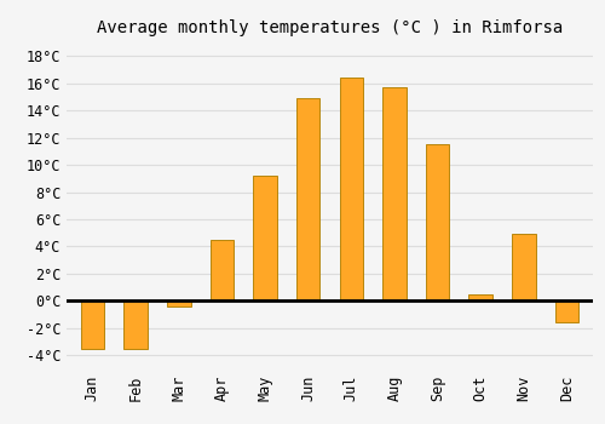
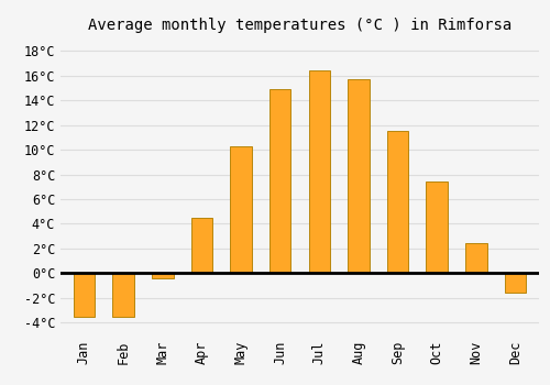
May: 9.2°C -> 10.3°C
Oct: 0.5°C -> 7.4°C
Nov: 4.9°C -> 2.4°C
